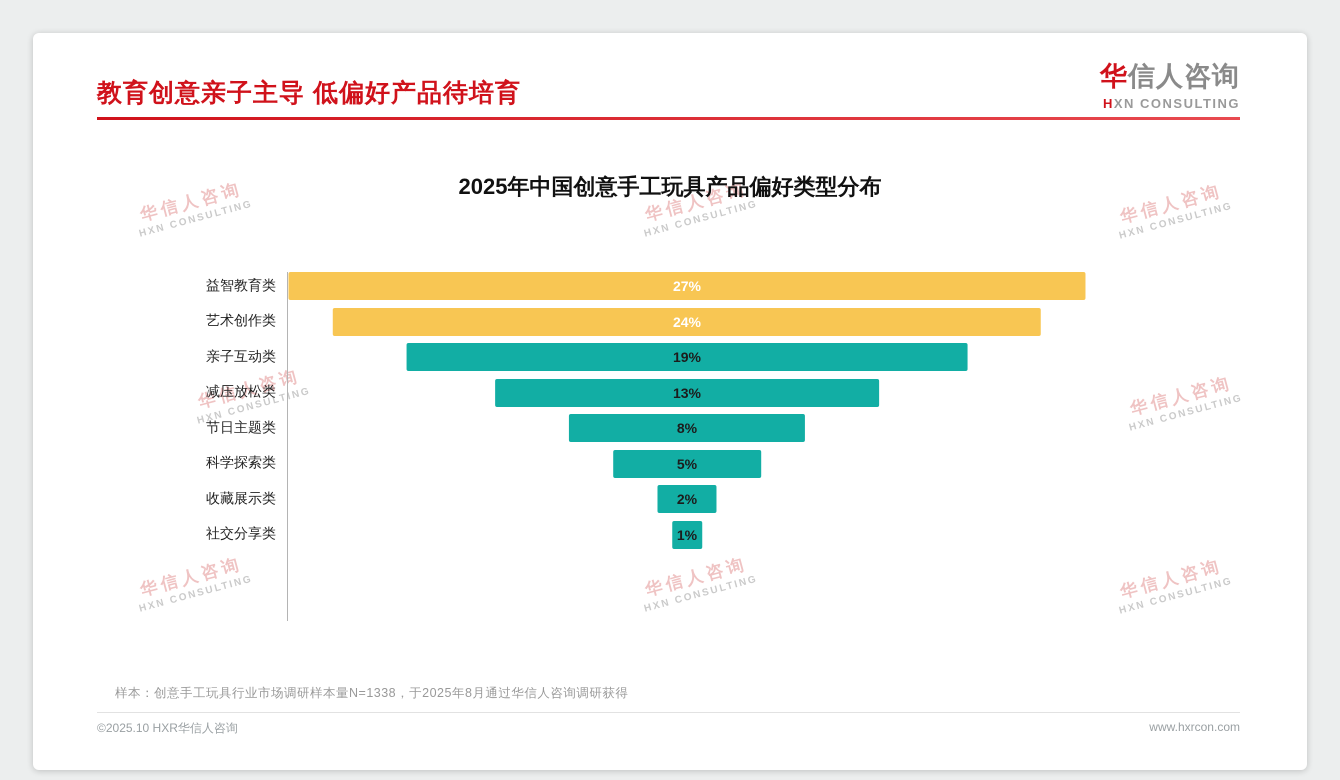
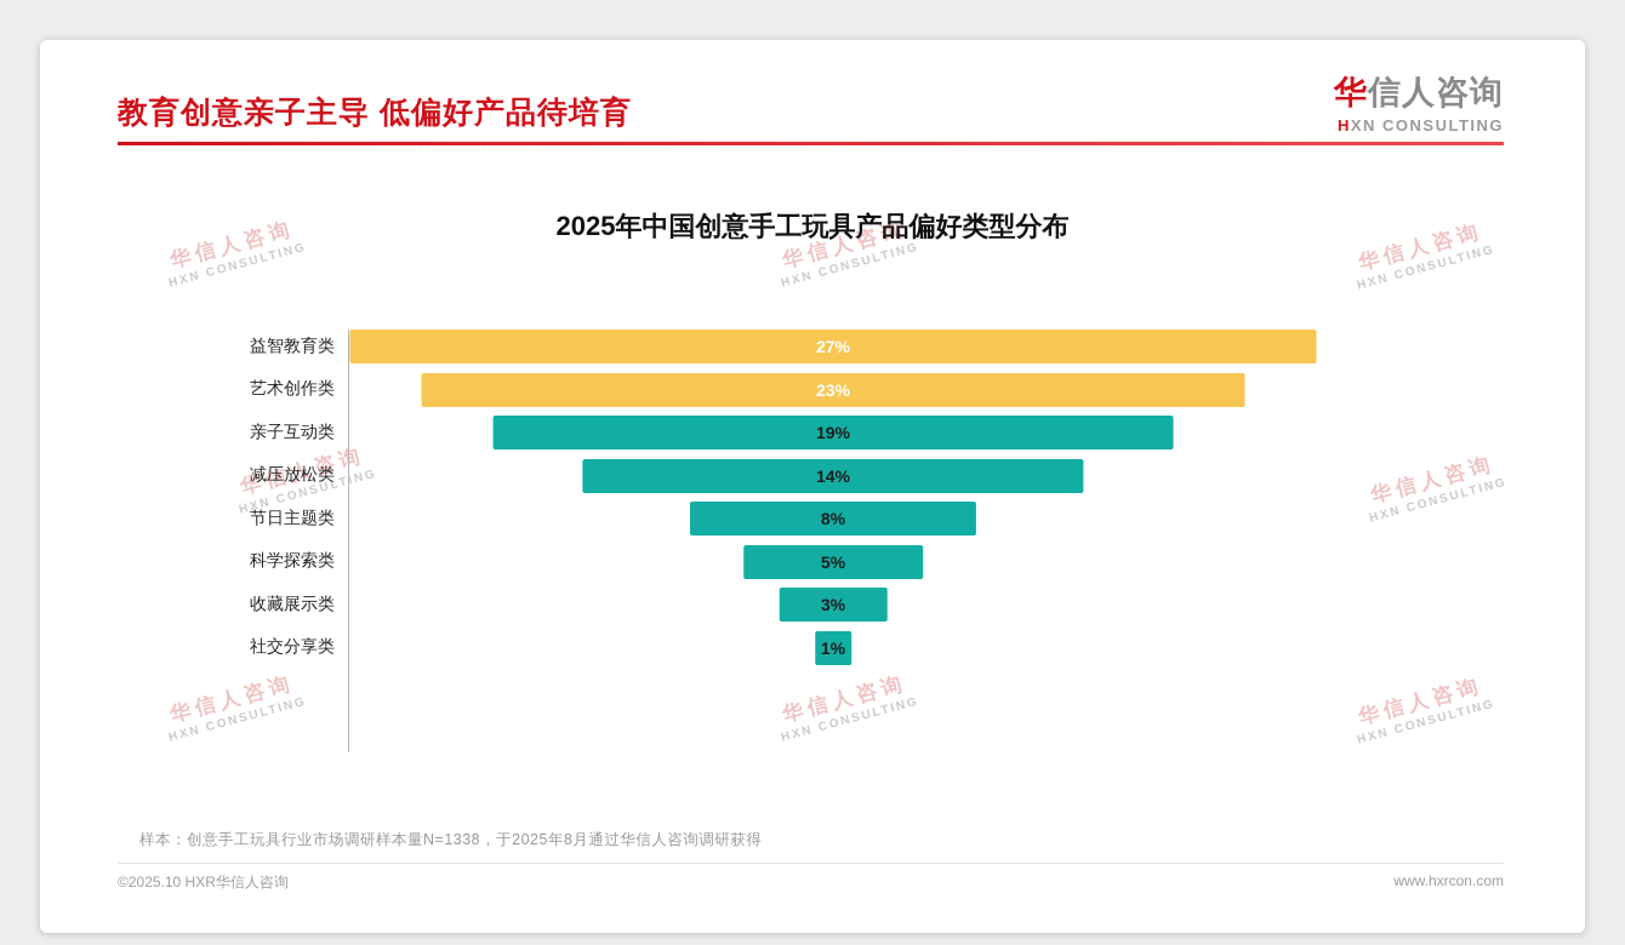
艺术创作类: 24% -> 23%
减压放松类: 13% -> 14%
收藏展示类: 2% -> 3%
